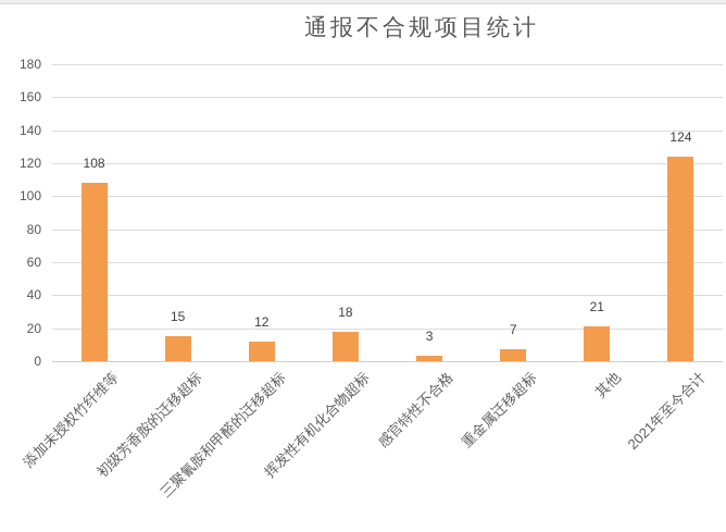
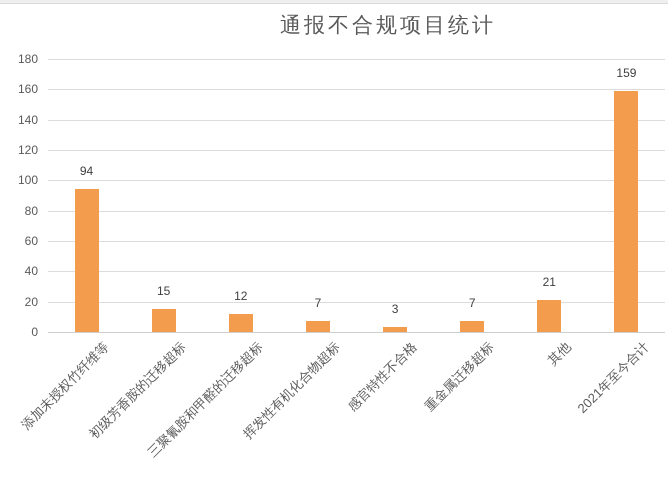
添加未授权竹纤维等: 108 -> 94
挥发性有机化合物超标: 18 -> 7
2021年至今合计: 124 -> 159
